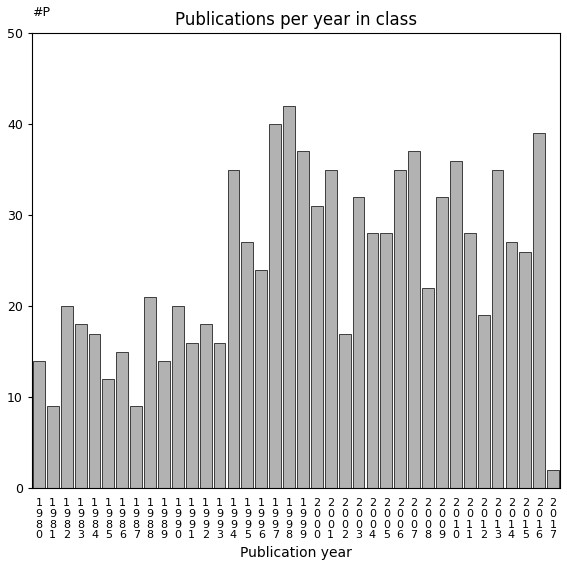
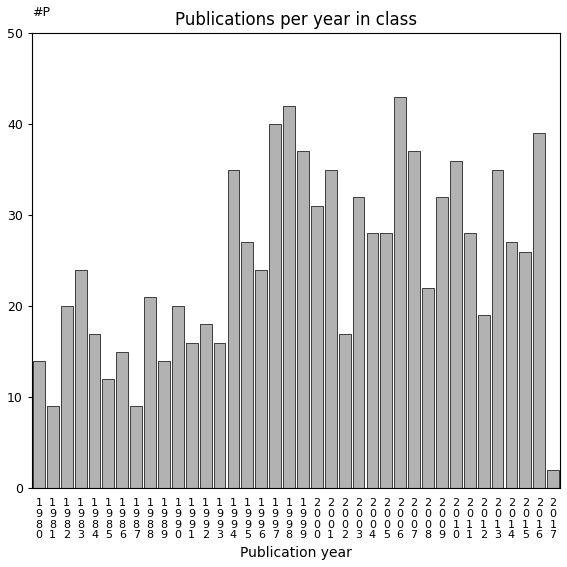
1 9 8 3: 18 -> 24
2 0 0 6: 35 -> 43
